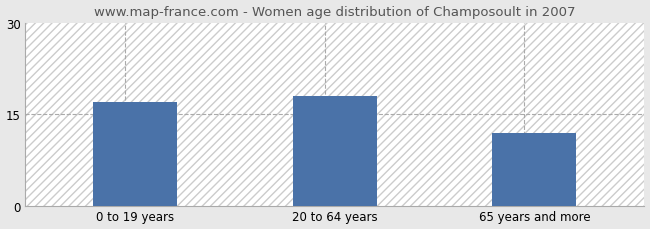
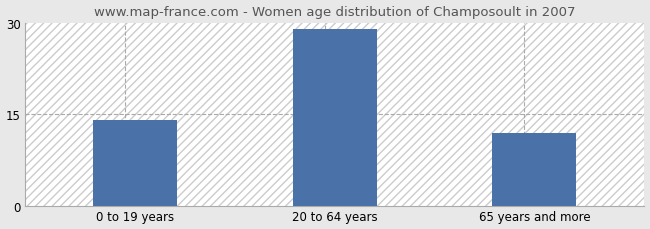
0 to 19 years: 17 -> 14
20 to 64 years: 18 -> 29
